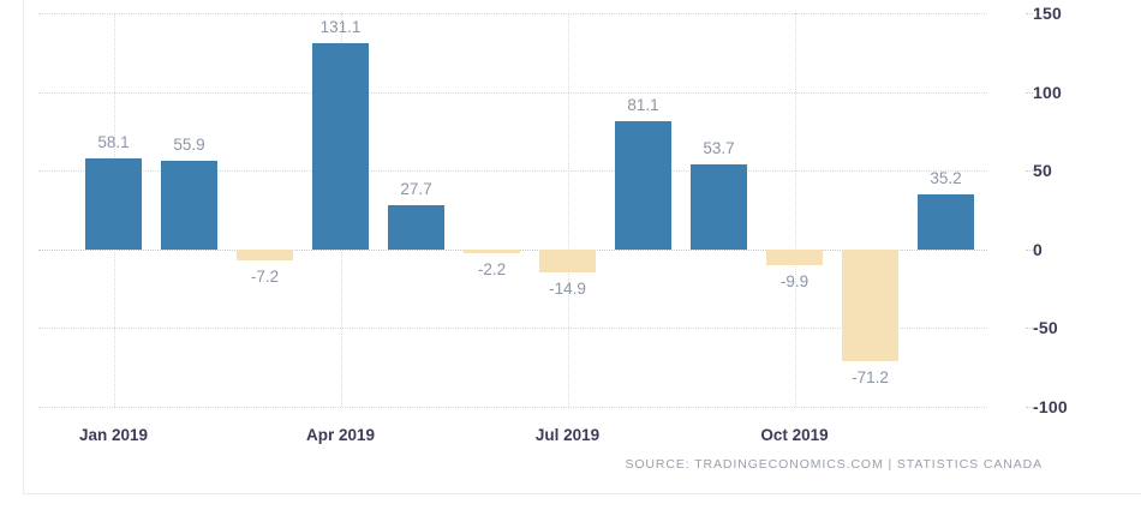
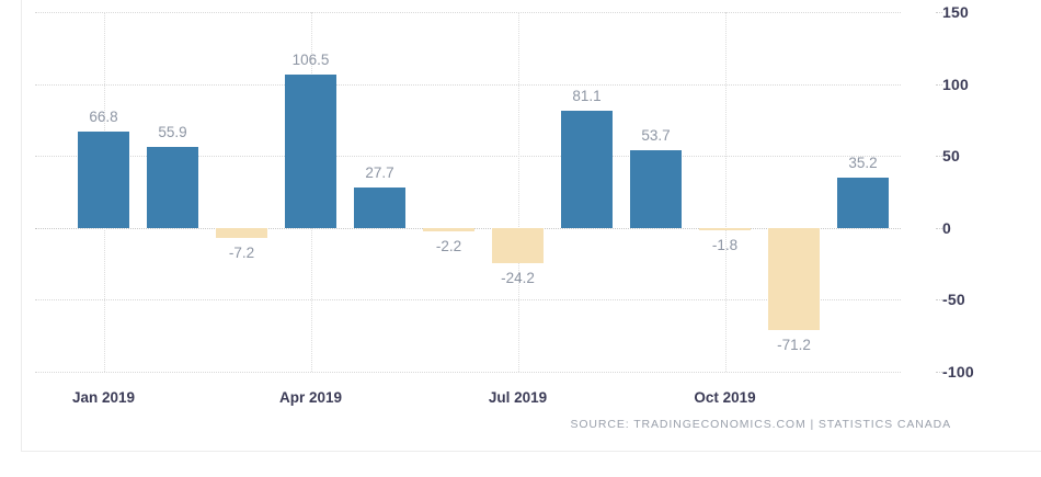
Jan 2019: 58.1 -> 66.8
Apr 2019: 131.1 -> 106.5
Jul 2019: -14.9 -> -24.2
Oct 2019: -9.9 -> -1.8
